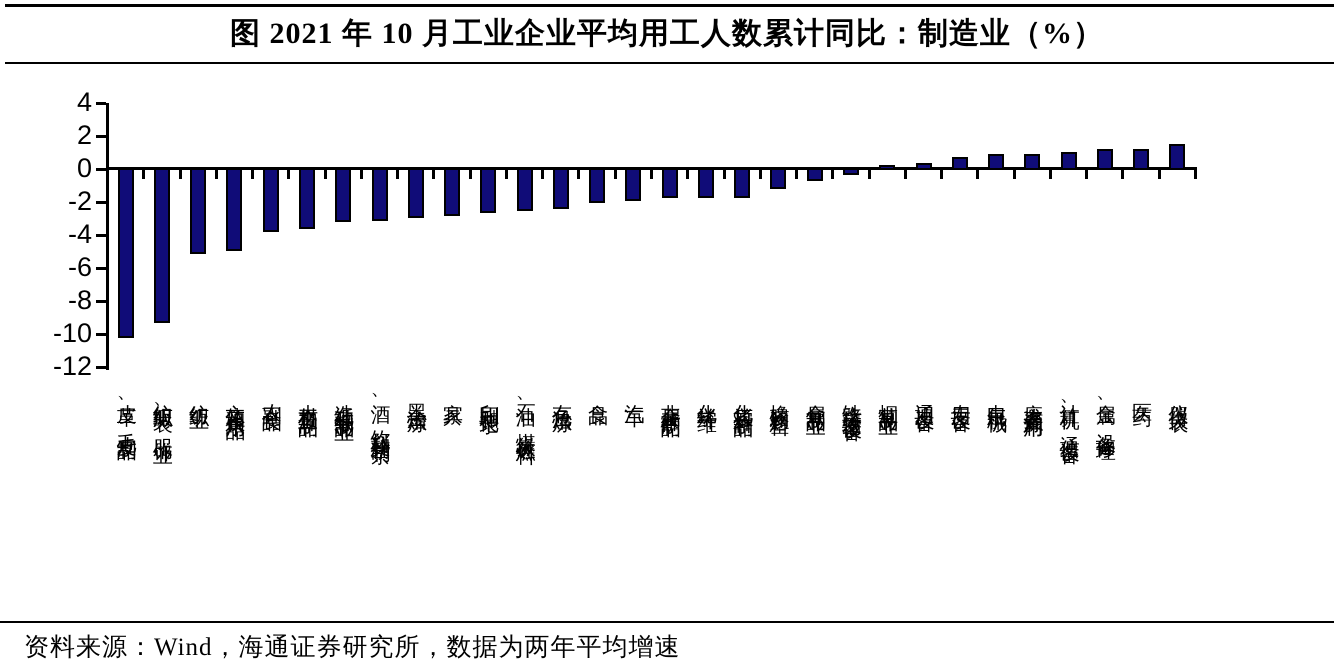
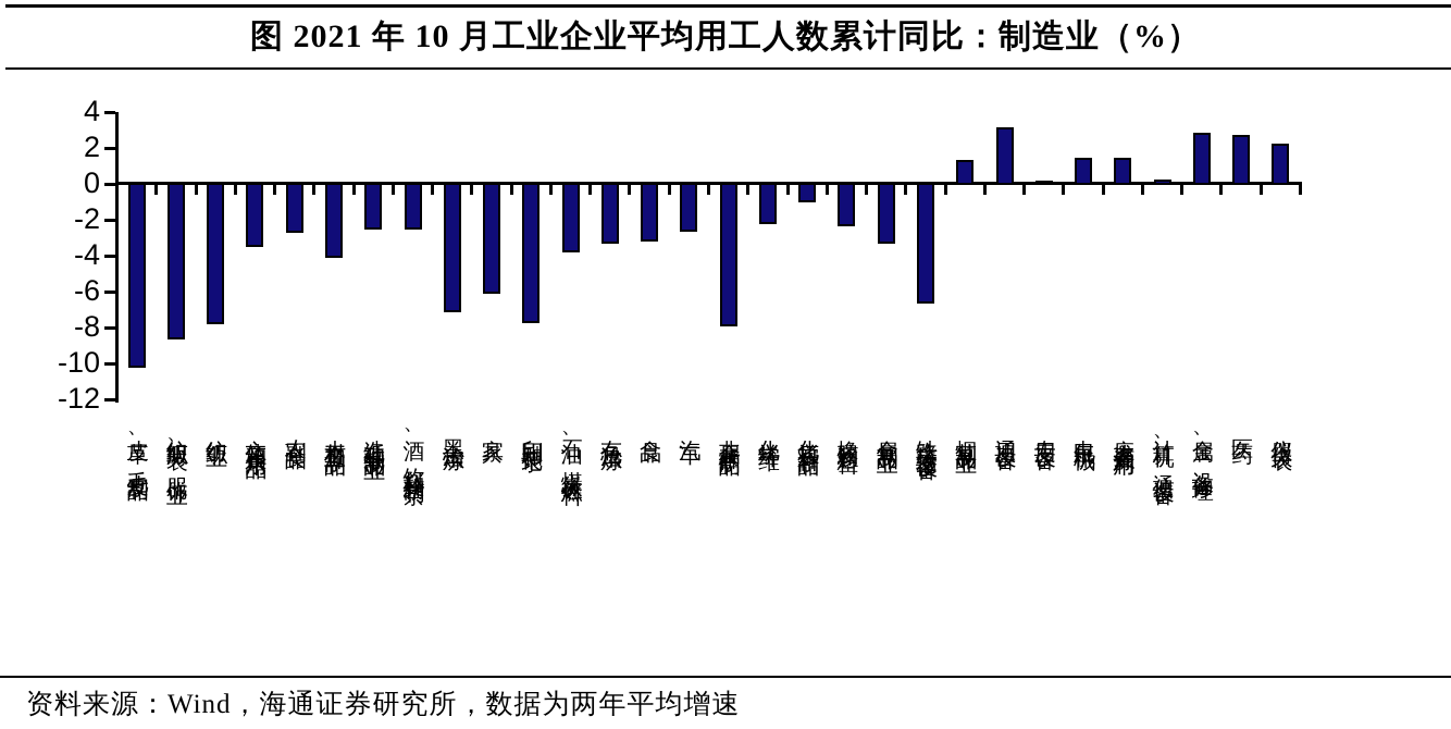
纺织服装、服饰业: -9.4 -> -8.7
纺织业: -5.2 -> -7.9
文体和娱乐用品: -5.0 -> -3.6
农副食品: -3.9 -> -2.8
木材加工制品: -3.7 -> -4.2
造纸和纸制品业: -3.3 -> -2.6
酒、饮料和精制茶: -3.2 -> -2.6
黑金冶炼: -3.0 -> -7.2
家具: -2.9 -> -6.2
印刷和记录: -2.7 -> -7.8
石油、煤炭等燃料: -2.6 -> -3.9
有色冶炼: -2.5 -> -3.4
食品: -2.1 -> -3.3
汽车: -2.0 -> -2.7
非金属矿制品: -1.8 -> -8.0
化学纤维: -1.8 -> -2.3
化学原料制品: -1.8 -> -1.1
橡胶和塑料: -1.3 -> -2.4
金属制品业: -0.8 -> -3.4
铁路等运输设备: -0.4 -> -6.7
烟草制品业: 0.3 -> 1.4
通用设备: 0.4 -> 3.2
专用设备: 0.8 -> 0.1
电气机械: 1.0 -> 1.5
废弃资源利用: 1.0 -> 1.5
计算机、通信设备: 1.1 -> 0.3
金属、设备修理: 1.3 -> 2.9
医药: 1.3 -> 2.8
仪器仪表: 1.6 -> 2.3
